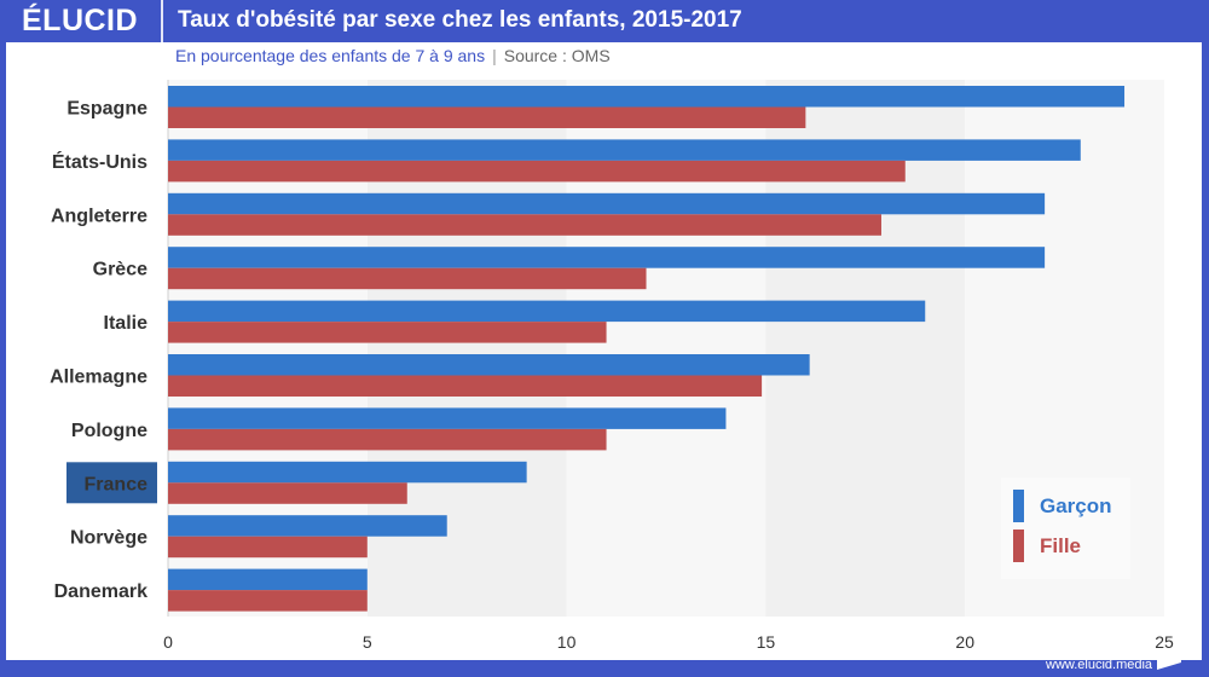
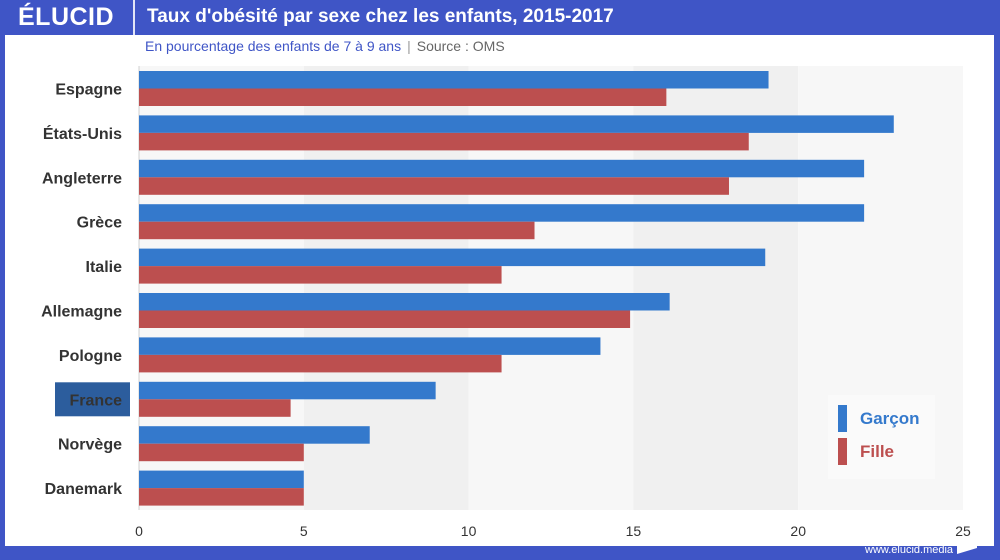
Garçon/Espagne: 24.0 -> 19.1
Fille/France: 6.0 -> 4.6
